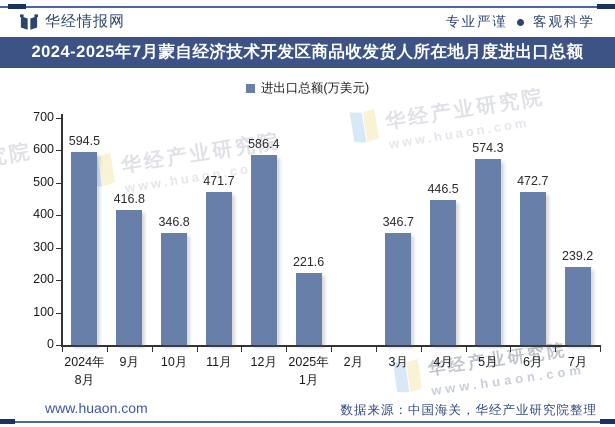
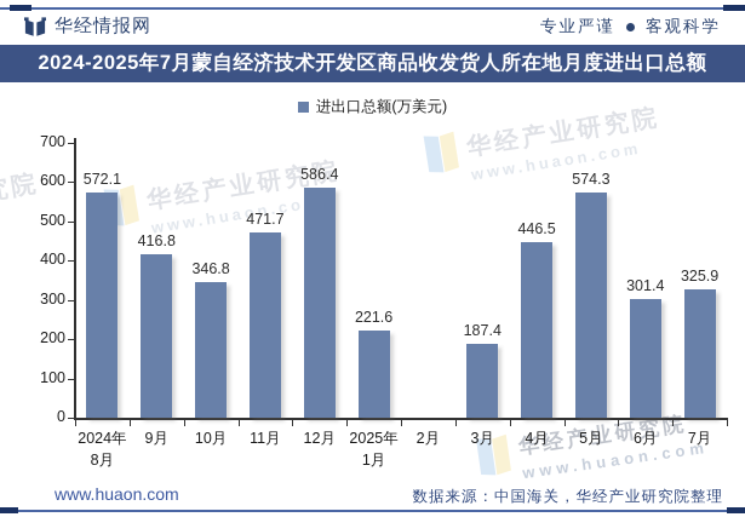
2024年 8月: 594.5 -> 572.1
3月: 346.7 -> 187.4
6月: 472.7 -> 301.4
7月: 239.2 -> 325.9
